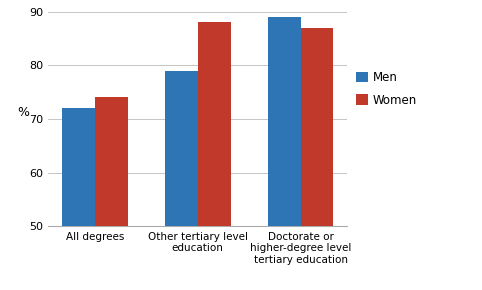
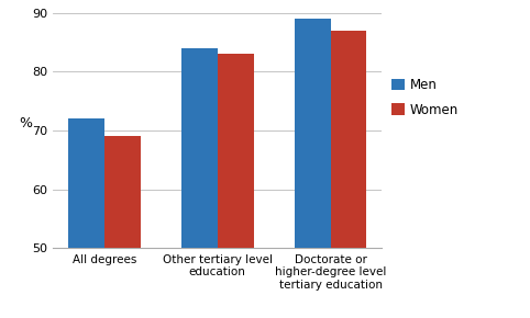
Women/All degrees: 74 -> 69
Men/Other tertiary level education: 79 -> 84
Women/Other tertiary level education: 88 -> 83
